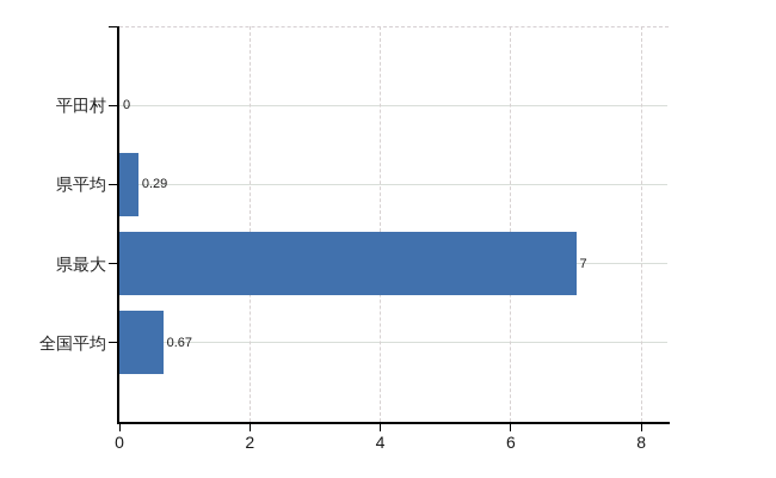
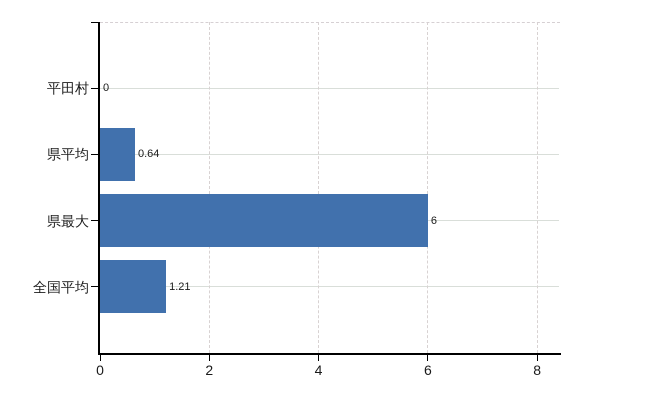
県平均: 0.29 -> 0.64
県最大: 7 -> 6
全国平均: 0.67 -> 1.21
